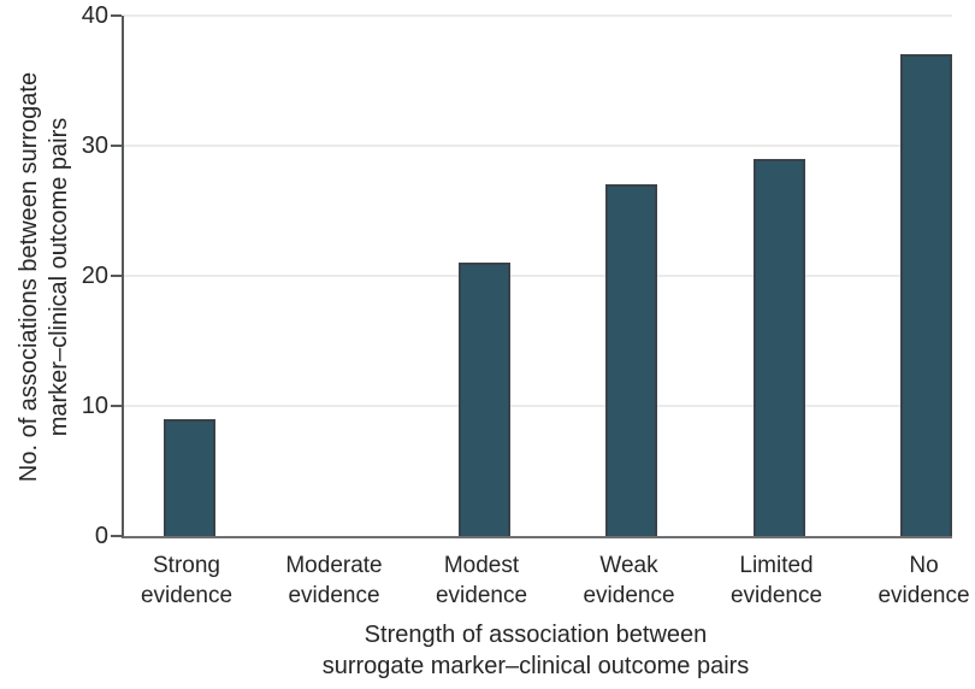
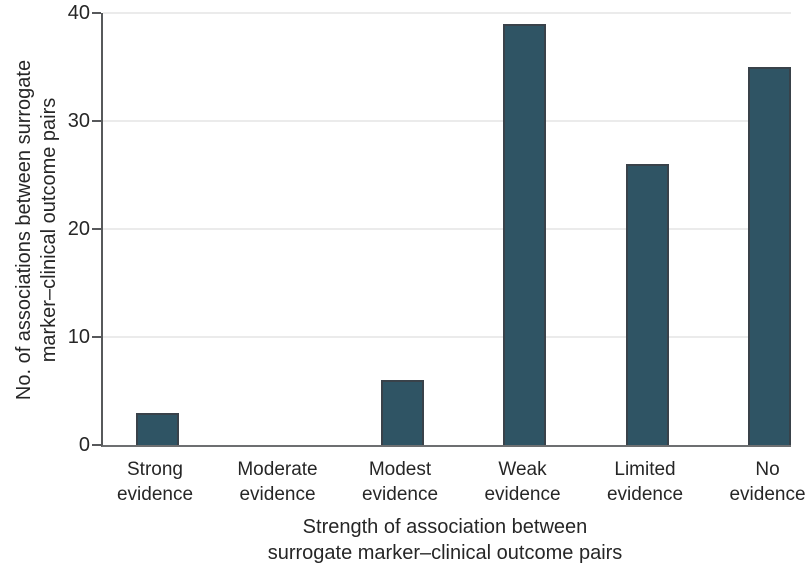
Strong evidence: 9 -> 3
Modest evidence: 21 -> 6
Weak evidence: 27 -> 39
Limited evidence: 29 -> 26
No evidence: 37 -> 35
